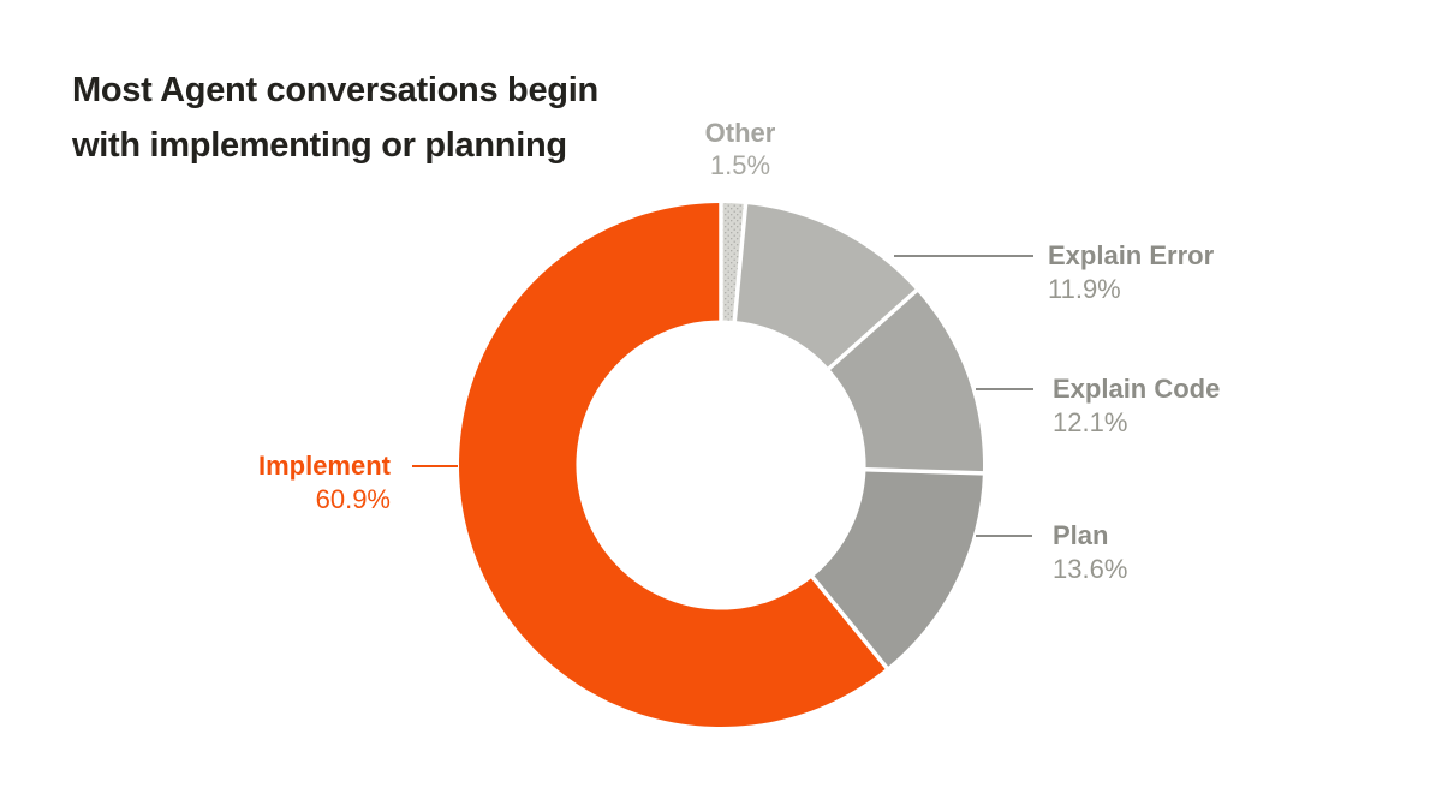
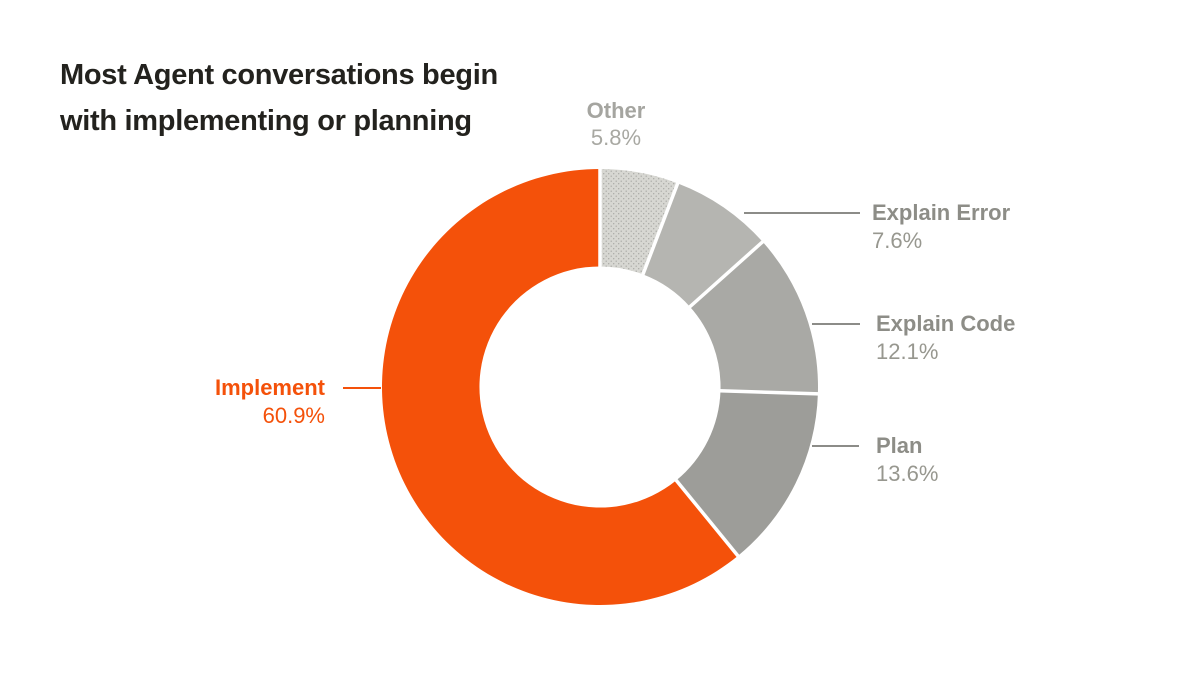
Other: 1.5% -> 5.8%
Explain Error: 11.9% -> 7.6%
